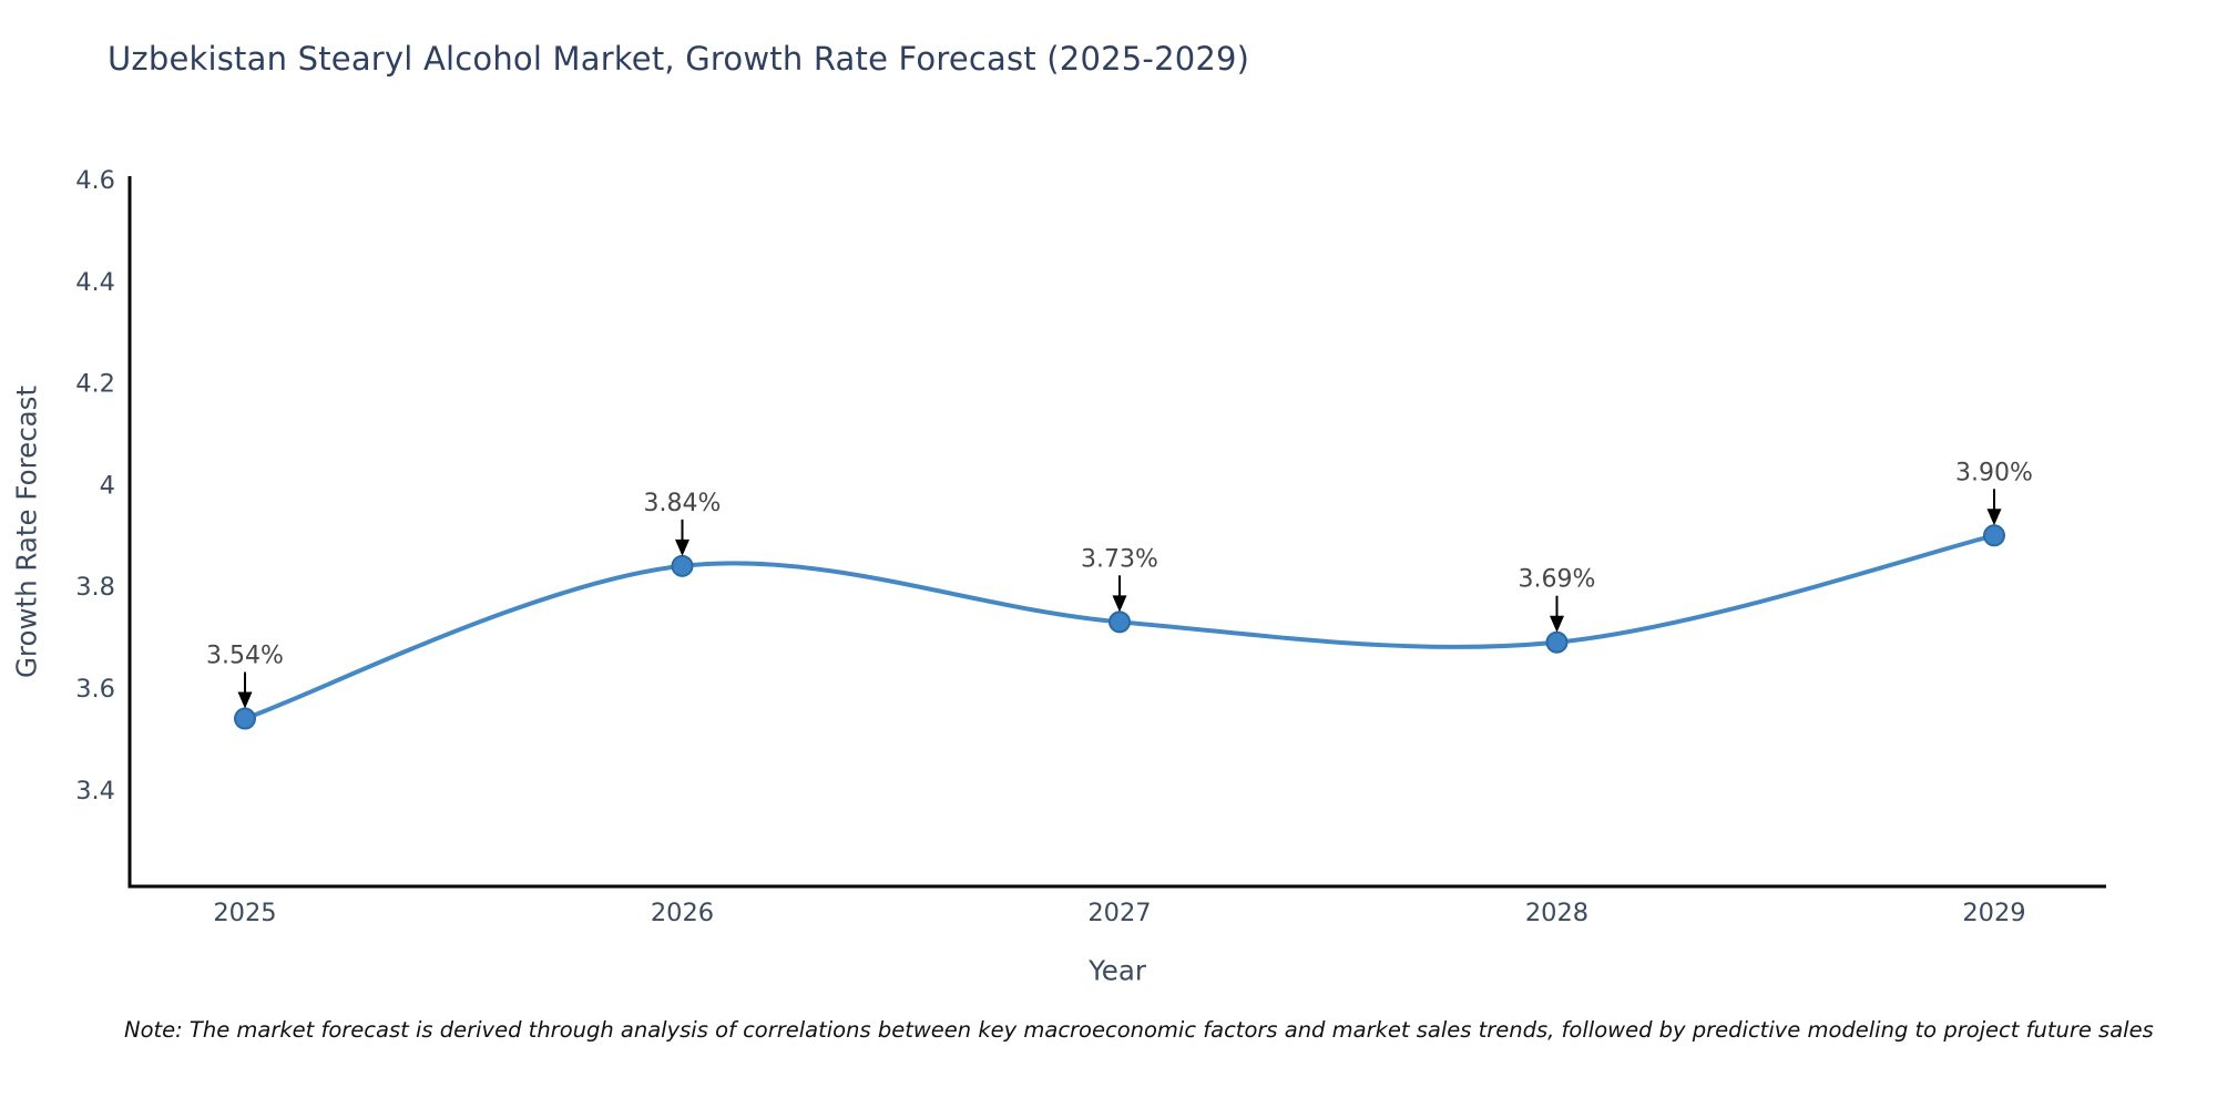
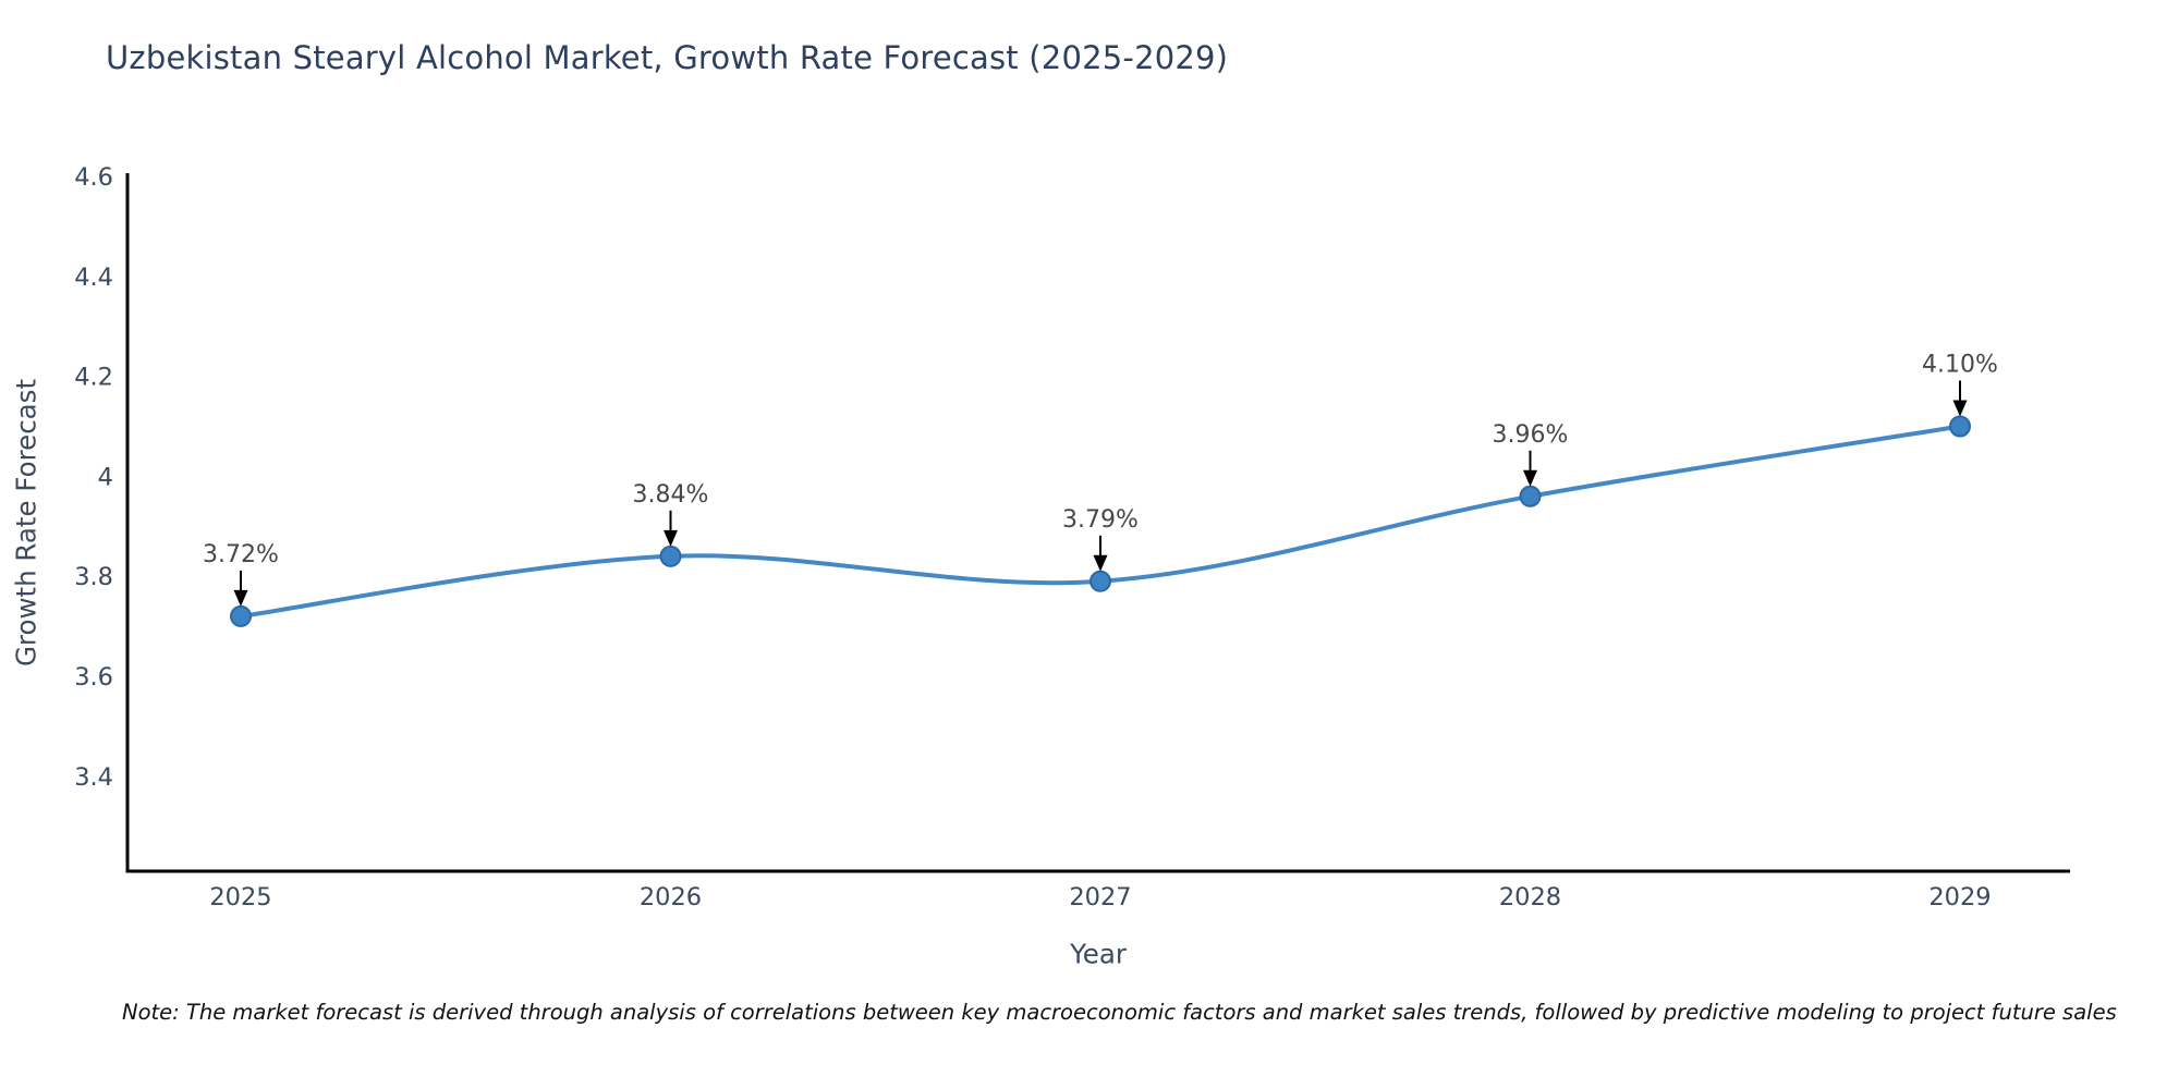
2025: 3.54% -> 3.72%
2027: 3.73% -> 3.79%
2028: 3.69% -> 3.96%
2029: 3.90% -> 4.10%
